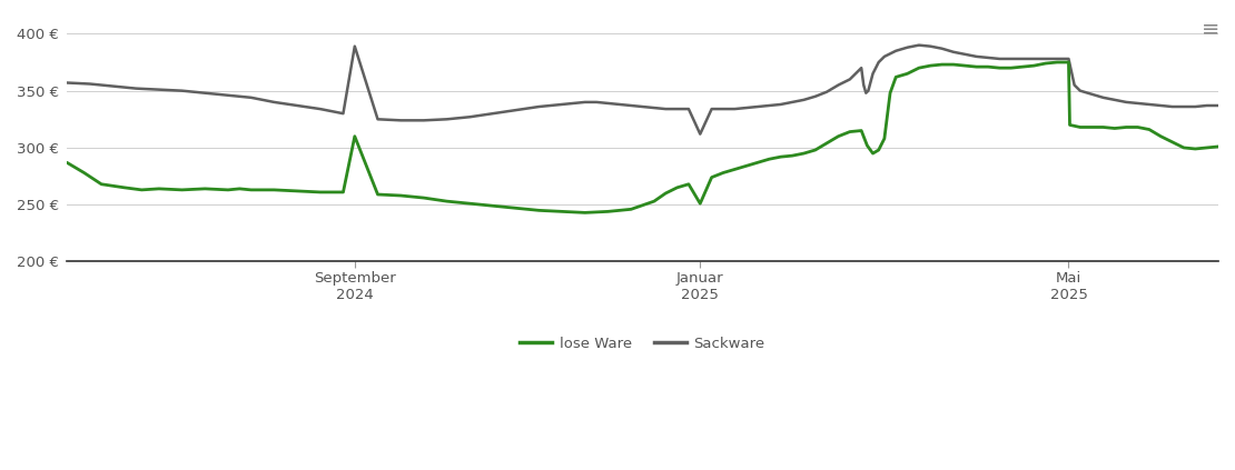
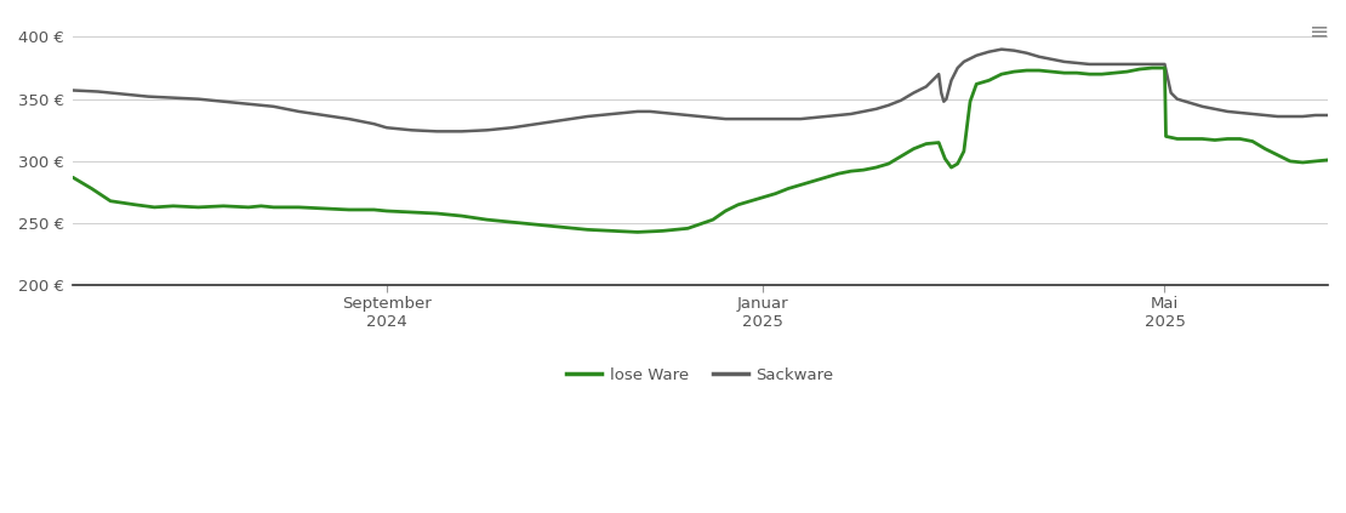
lose Ware/September 2024: 310 € -> 260 €
Sackware/September 2024: 389 € -> 327 €
lose Ware/Januar 2025: 251 € -> 271 €
Sackware/Januar 2025: 312 € -> 334 €
